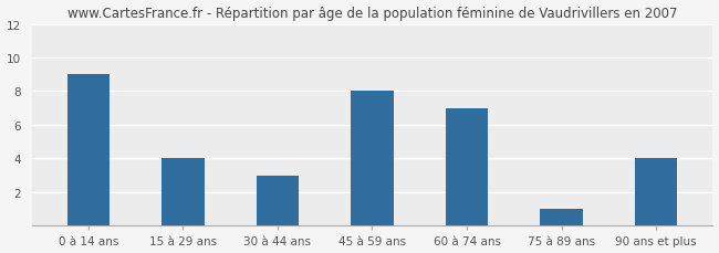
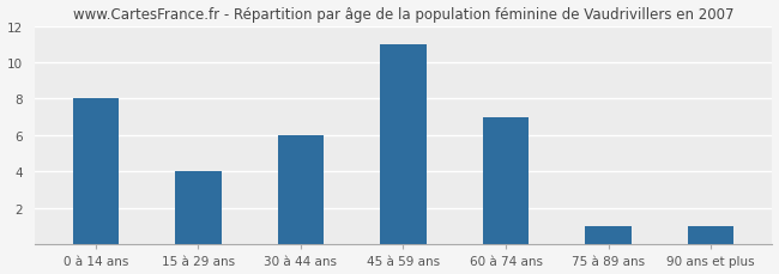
0 à 14 ans: 9 -> 8
30 à 44 ans: 3 -> 6
45 à 59 ans: 8 -> 11
90 ans et plus: 4 -> 1
